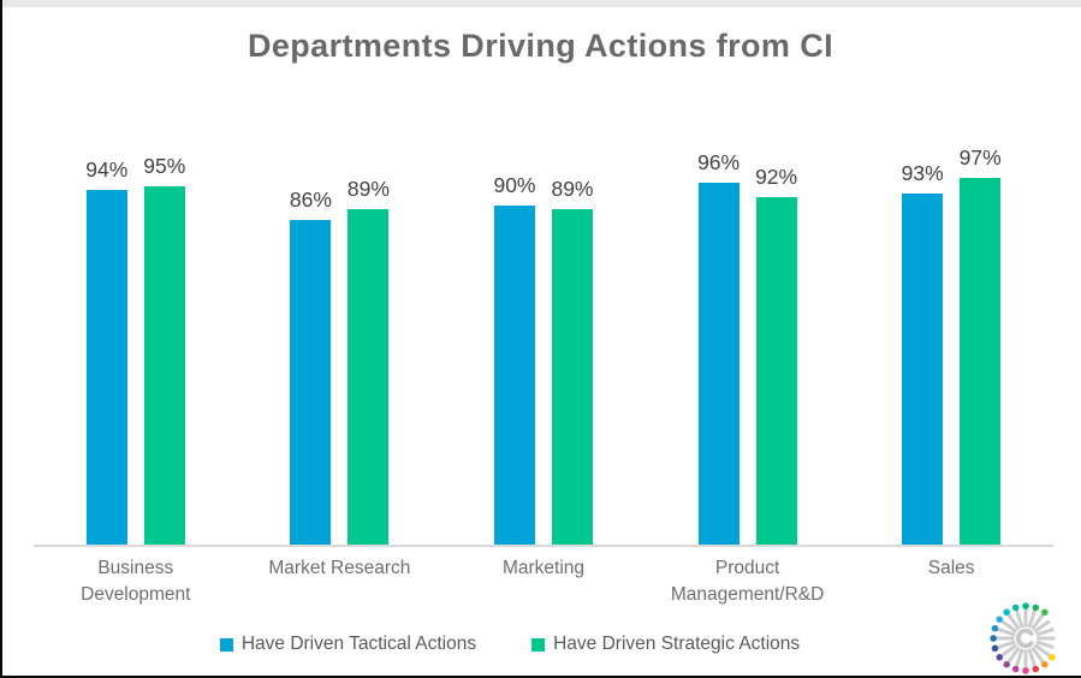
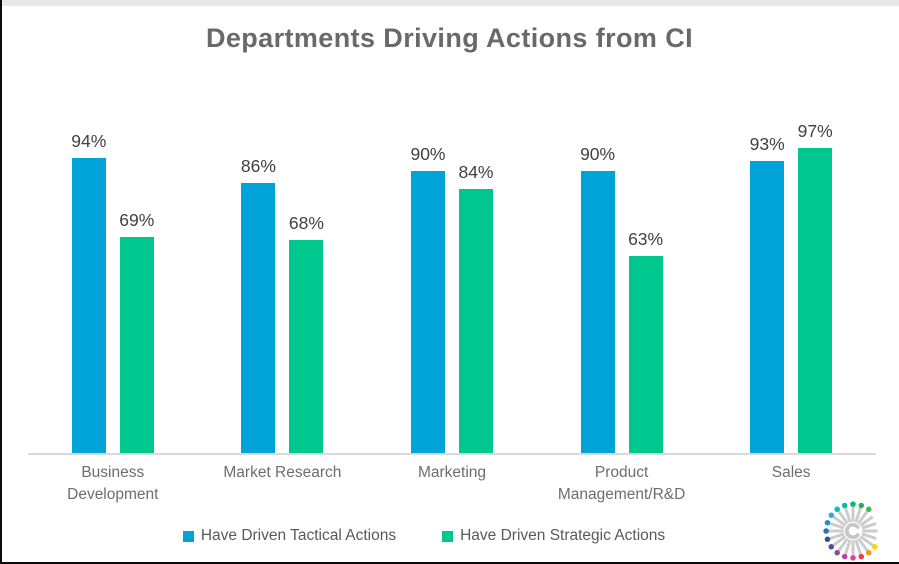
Have Driven Strategic Actions/Business Development: 95% -> 69%
Have Driven Strategic Actions/Market Research: 89% -> 68%
Have Driven Strategic Actions/Marketing: 89% -> 84%
Have Driven Tactical Actions/Product Management/R&D: 96% -> 90%
Have Driven Strategic Actions/Product Management/R&D: 92% -> 63%
